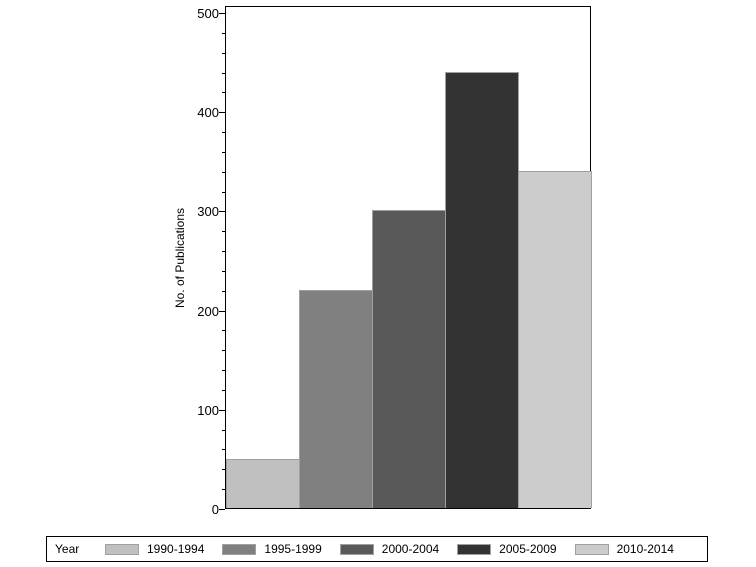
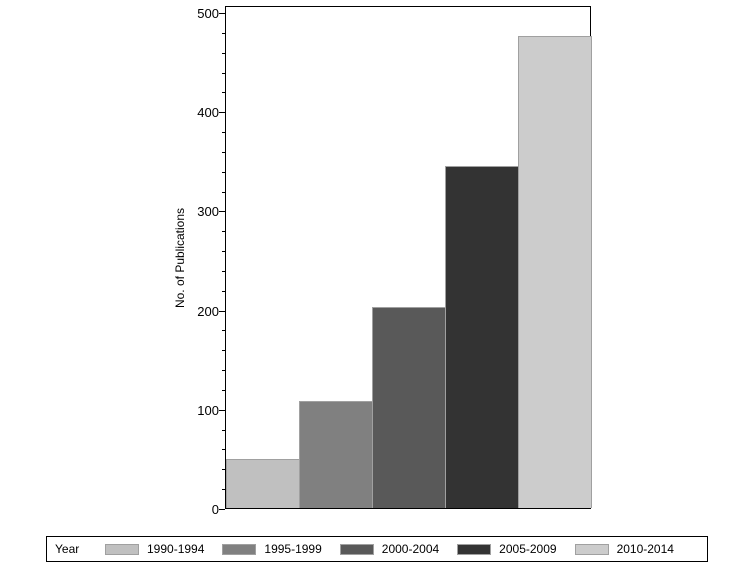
1995-1999: 220 -> 110
2000-2004: 300 -> 200
2005-2009: 440 -> 340
2010-2014: 340 -> 480
